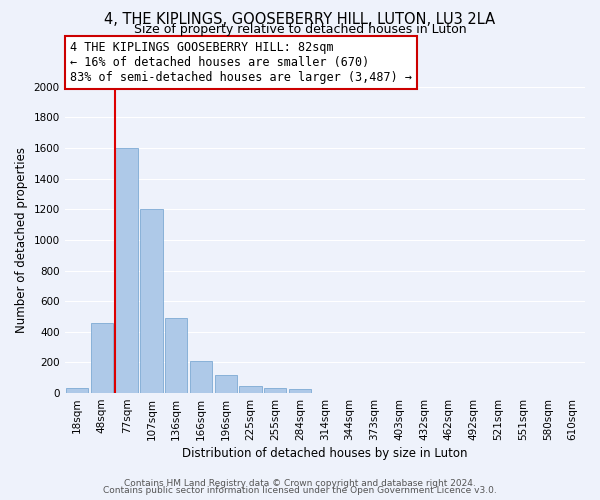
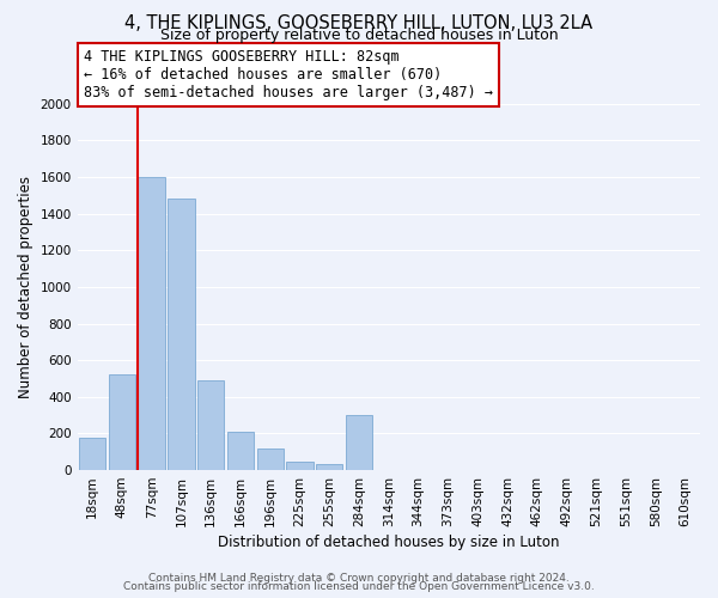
18sqm: 30 -> 180
48sqm: 460 -> 520
107sqm: 1200 -> 1480
284sqm: 20 -> 300
